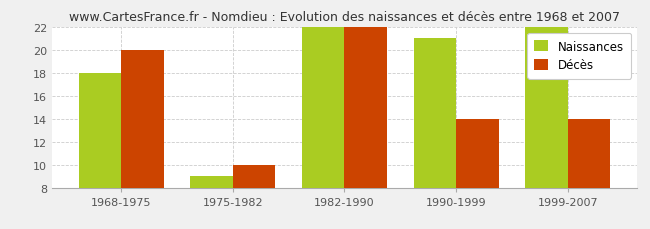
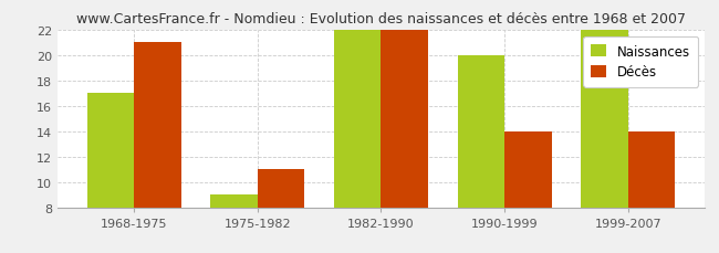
Naissances/1968-1975: 18 -> 17
Décès/1968-1975: 20 -> 21
Décès/1975-1982: 10 -> 11
Naissances/1990-1999: 21 -> 20
